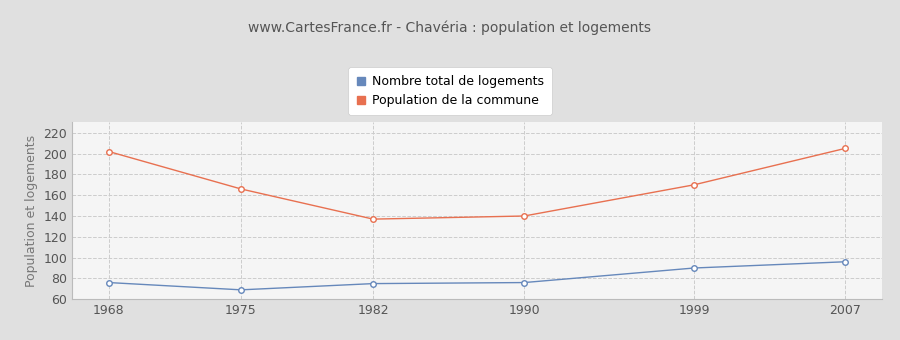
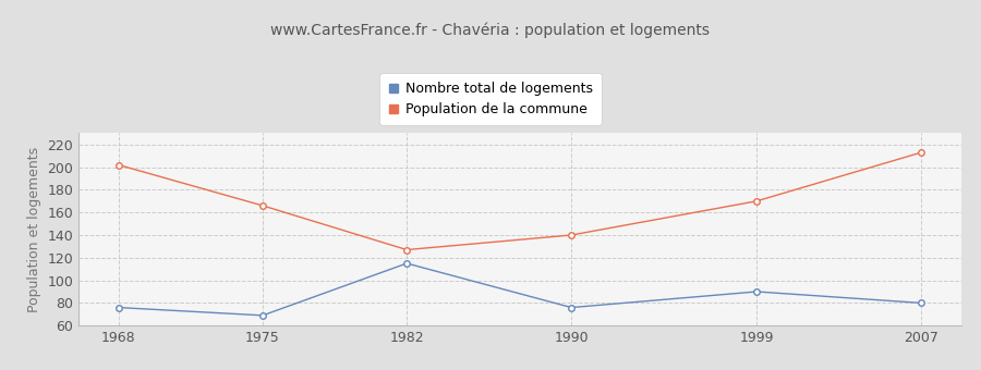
Nombre total de logements/1982: 75 -> 115
Population de la commune/1982: 137 -> 127
Nombre total de logements/2007: 96 -> 80
Population de la commune/2007: 205 -> 213
